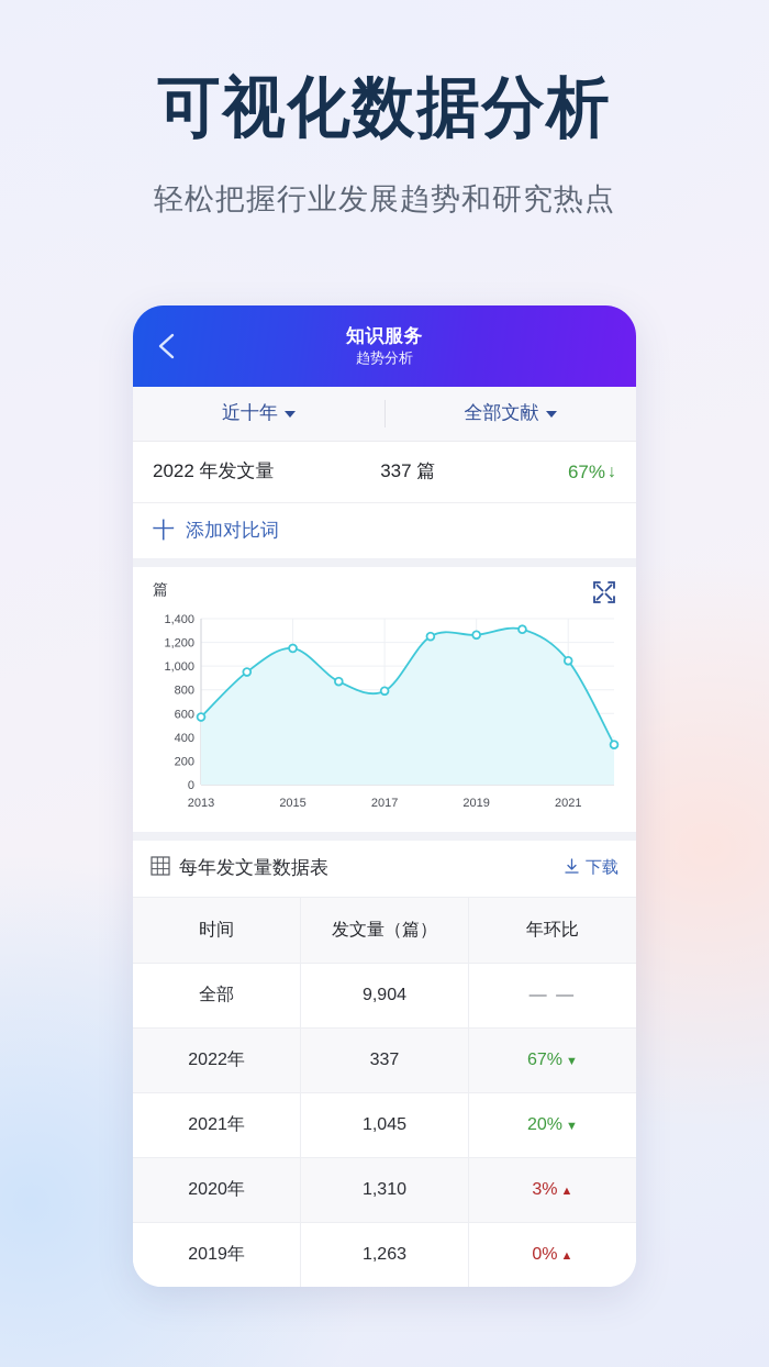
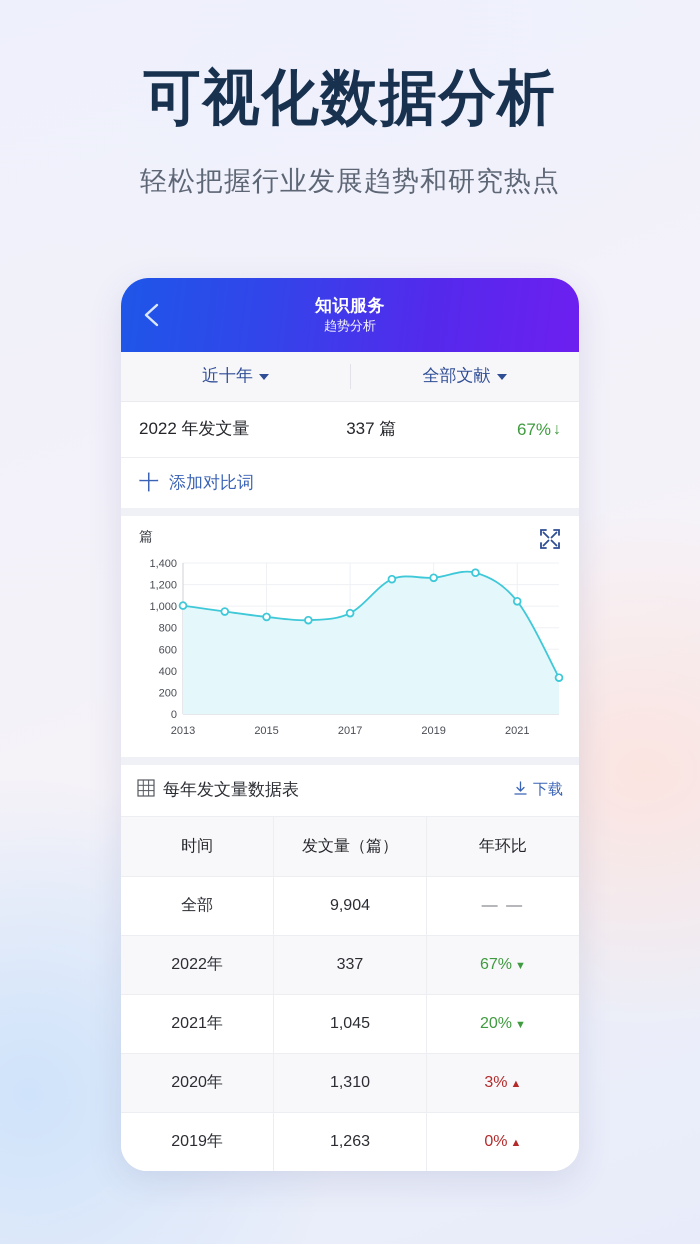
2013: 570 -> 1000
2015: 1150 -> 900
2017: 790 -> 940
